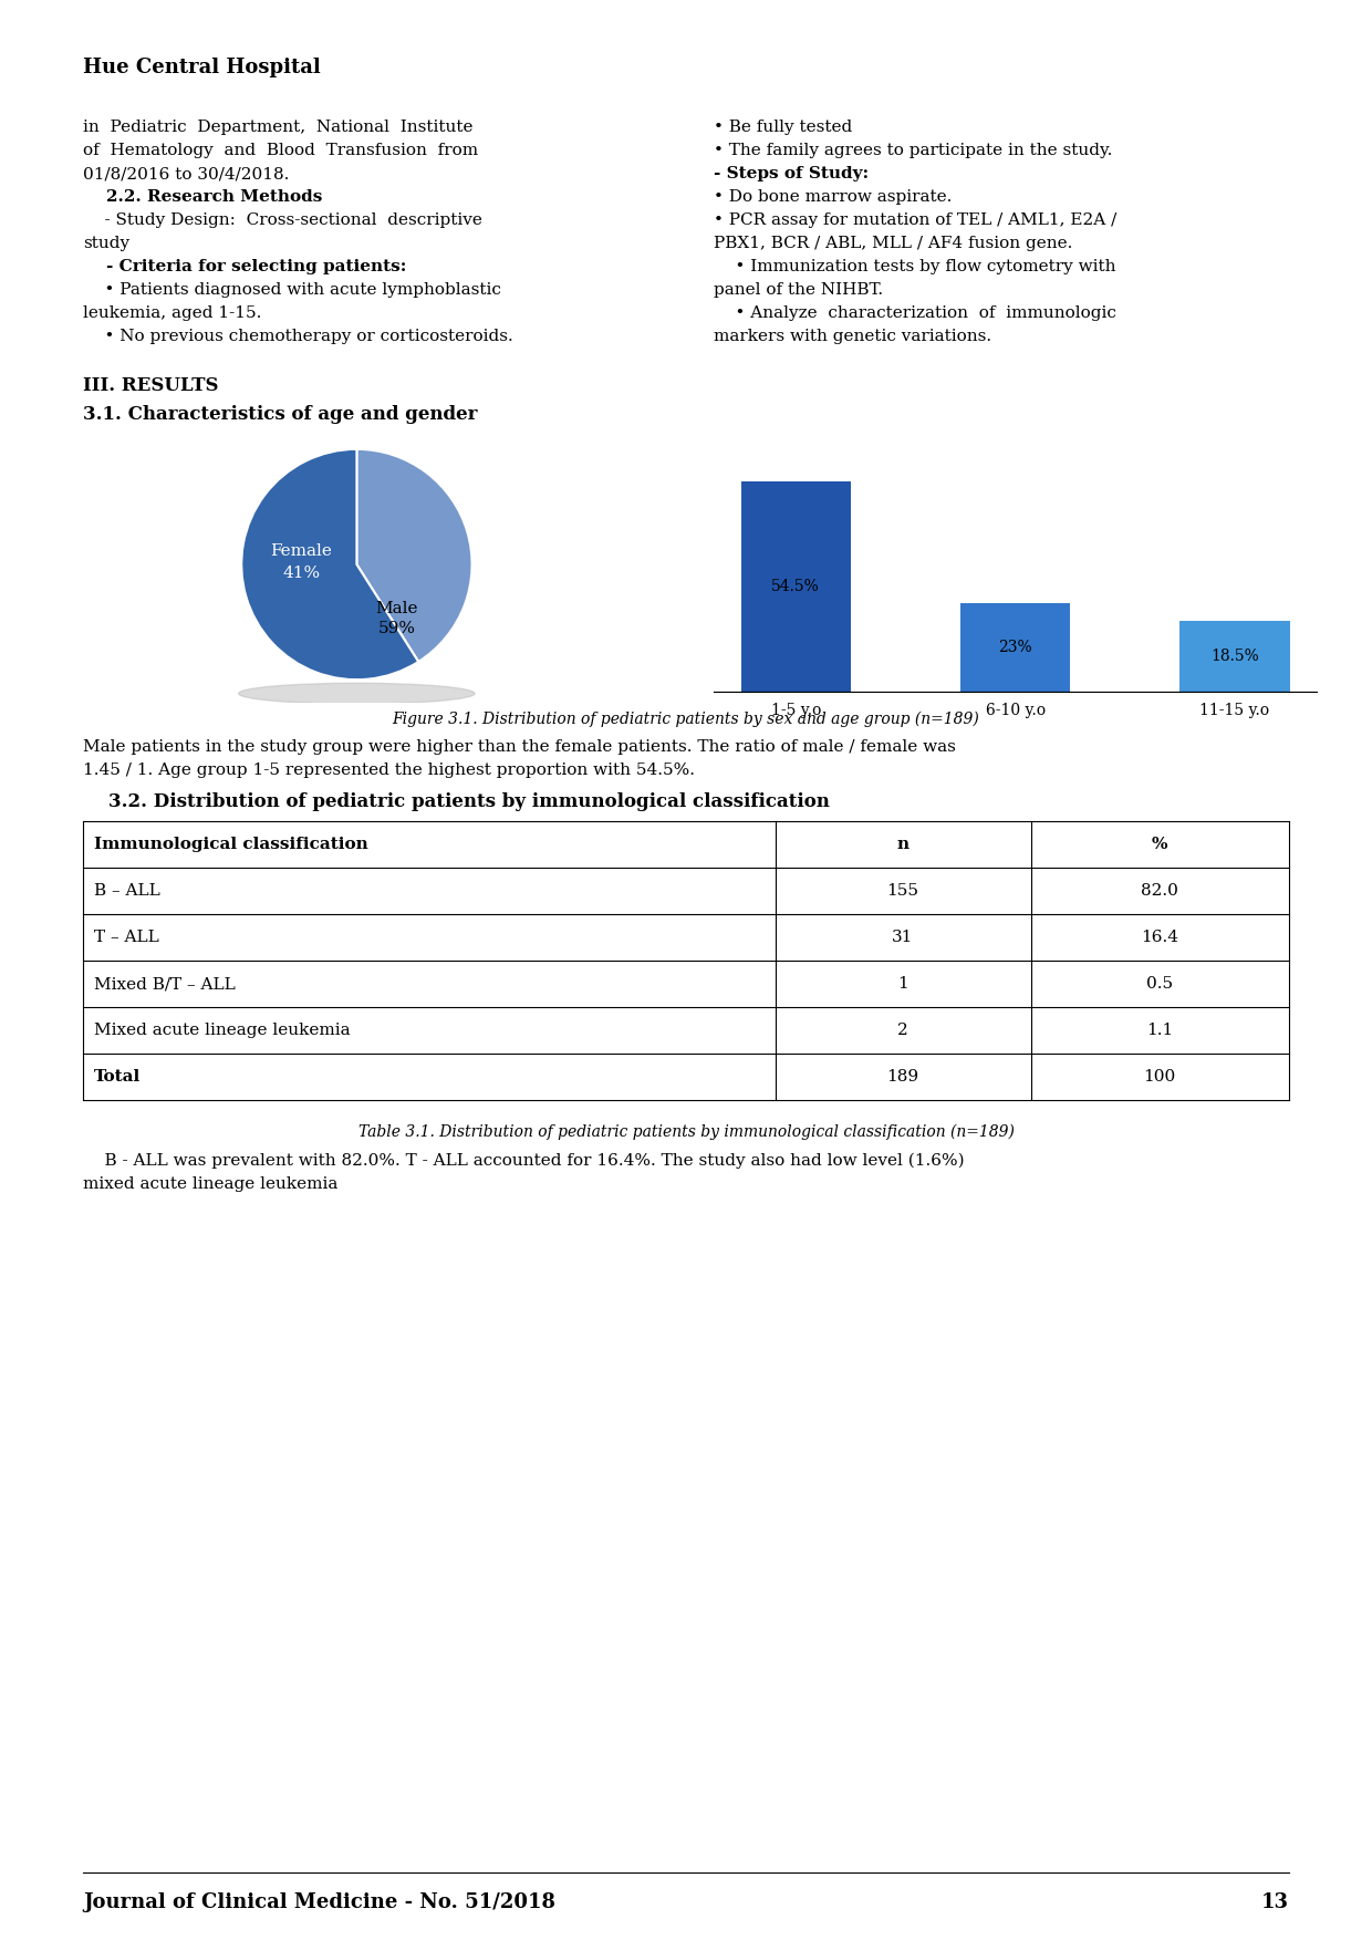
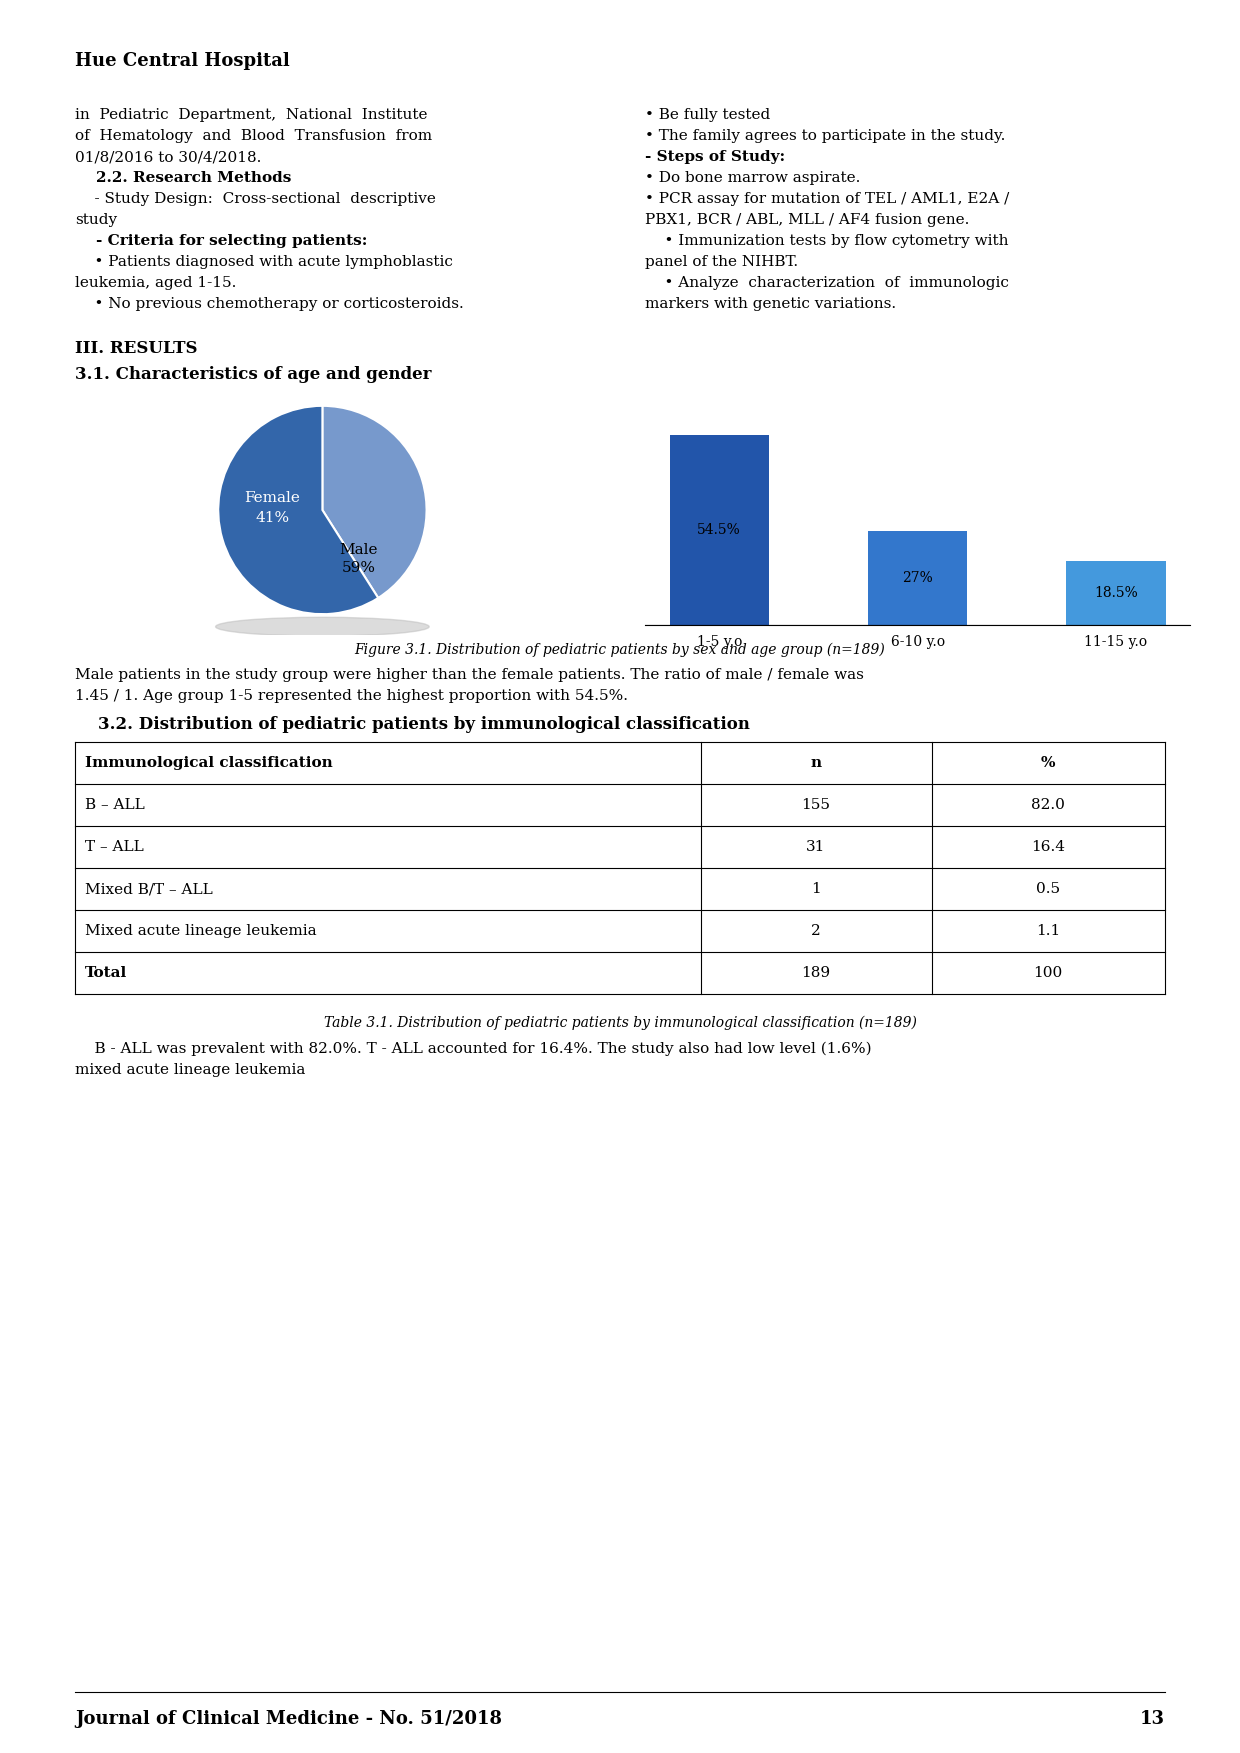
6-10 y.o: 23% -> 27%
